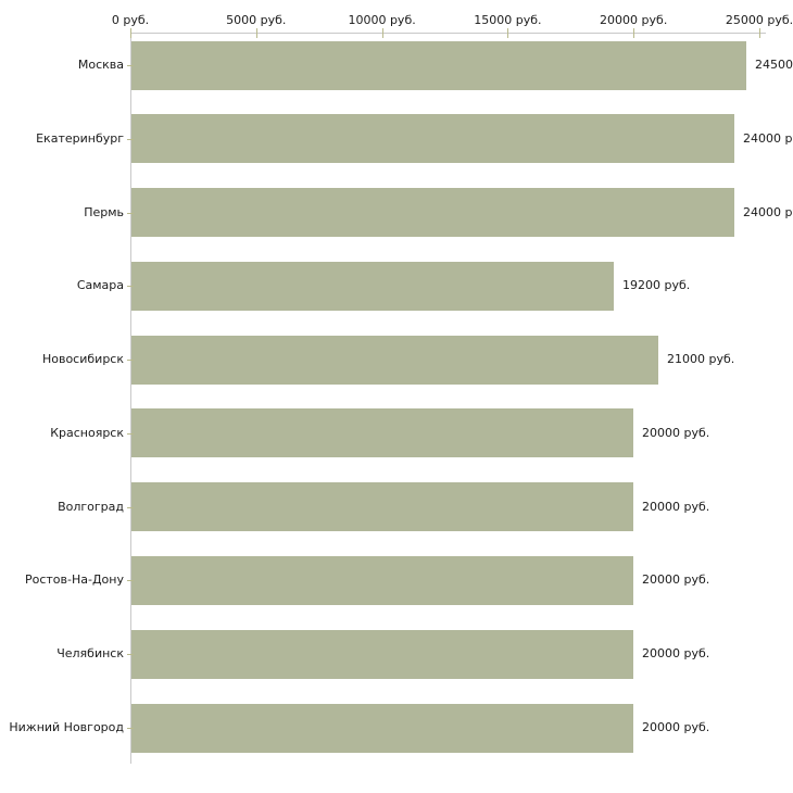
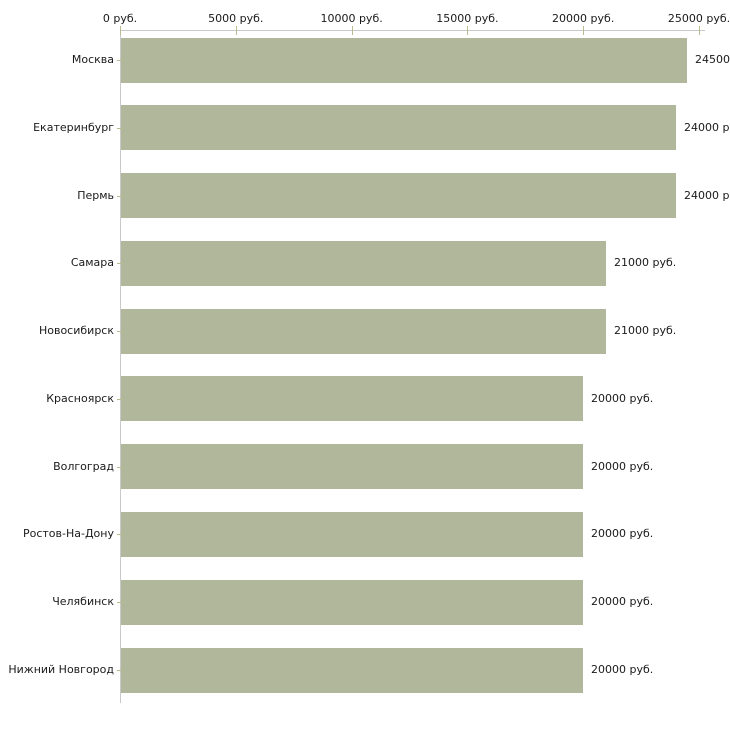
Самара: 19200 -> 21000
